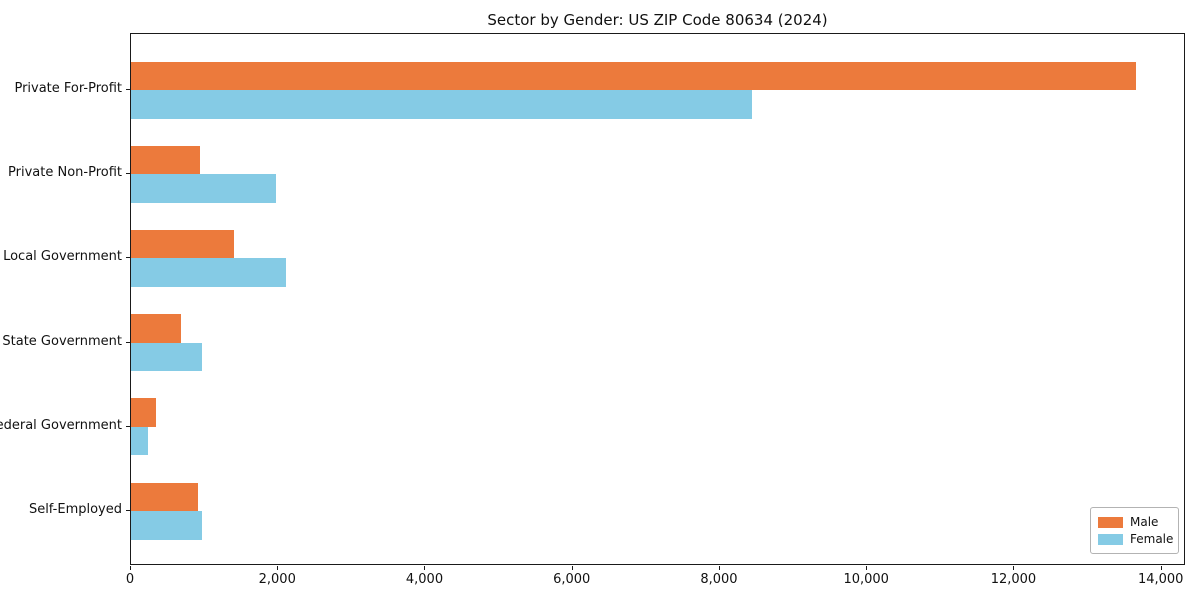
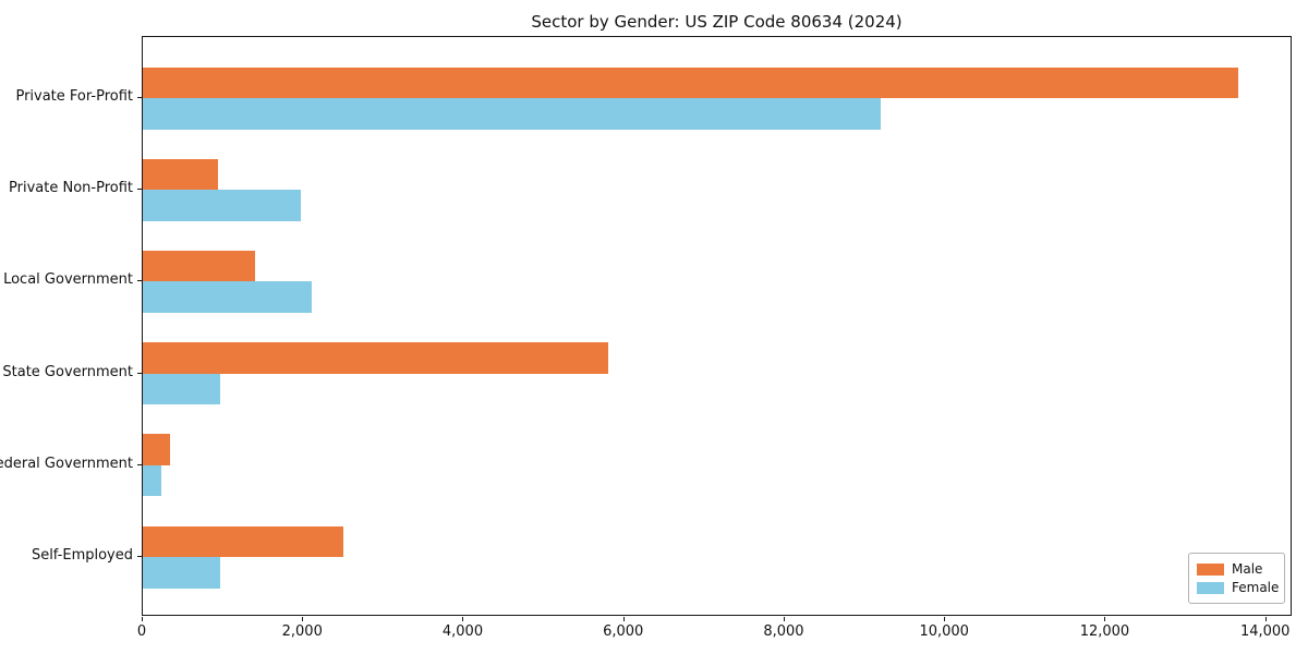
Female/Private For-Profit: 8400 -> 9200
Male/State Government: 700 -> 5800
Male/Self-Employed: 900 -> 2500
